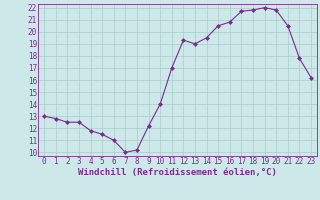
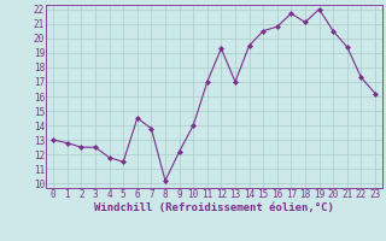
6: 11.0 -> 14.5
7: 10.0 -> 13.8
13: 19.0 -> 17.0
18: 21.8 -> 21.1
20: 21.8 -> 20.5
21: 20.5 -> 19.4
22: 17.8 -> 17.3
